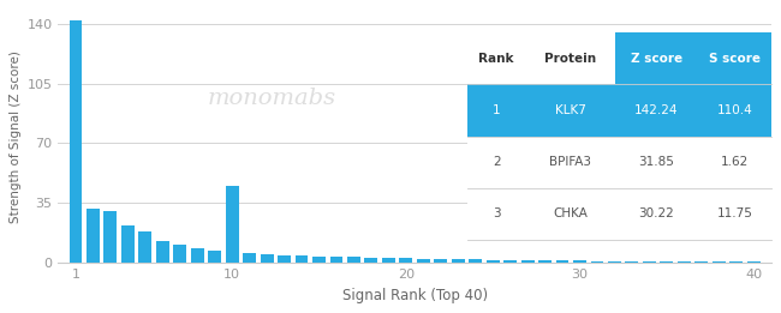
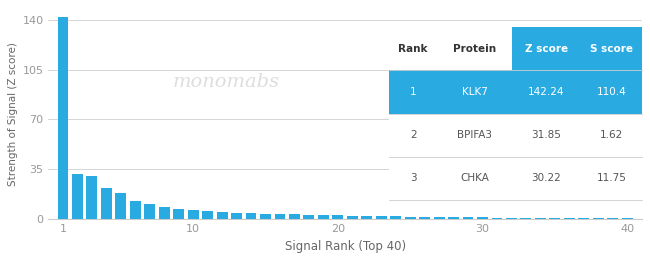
10: 45 -> 6
